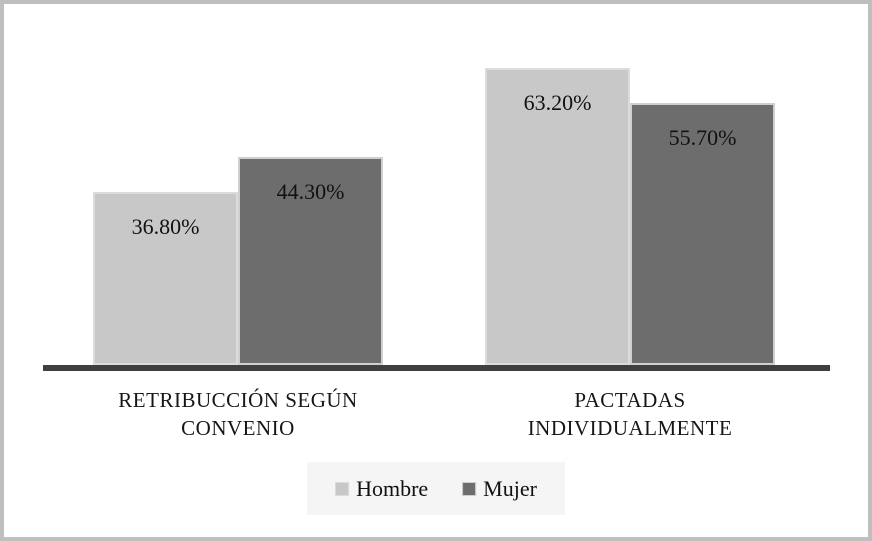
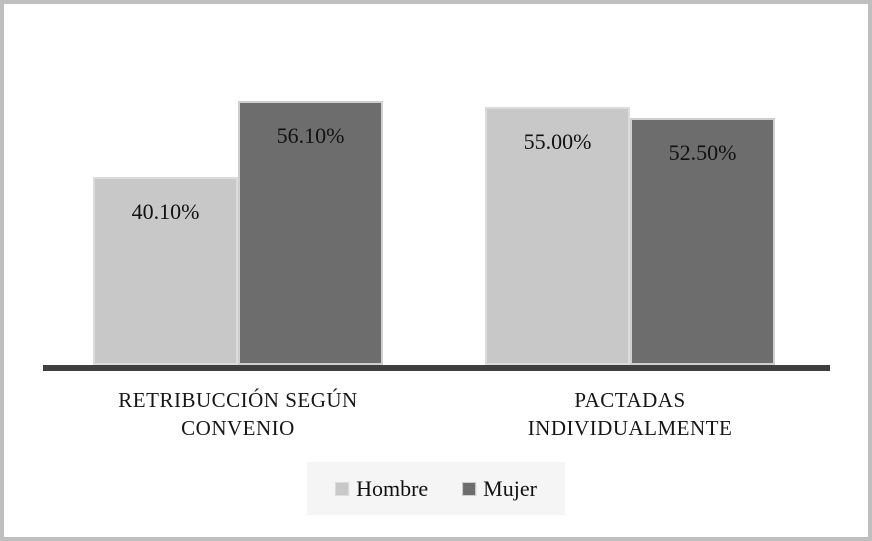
Hombre/RETRIBUCCIÓN SEGÚN CONVENIO: 36.80% -> 40.10%
Mujer/RETRIBUCCIÓN SEGÚN CONVENIO: 44.30% -> 56.10%
Hombre/PACTADAS INDIVIDUALMENTE: 63.20% -> 55.00%
Mujer/PACTADAS INDIVIDUALMENTE: 55.70% -> 52.50%
